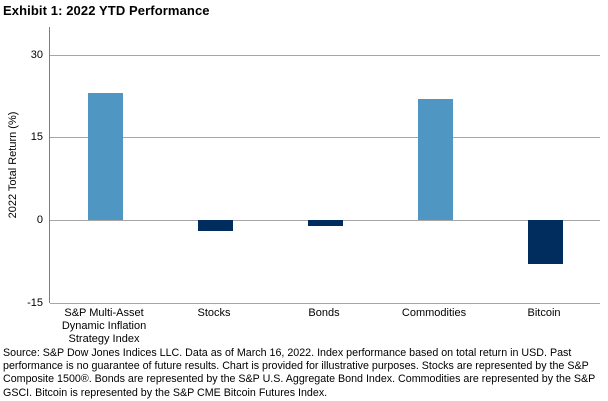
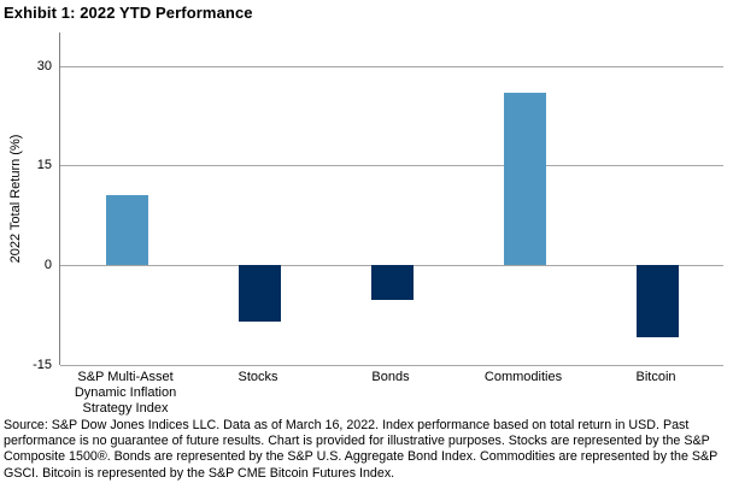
S&P Multi-Asset Dynamic Inflation Strategy Index: 23 -> 10
Stocks: -2 -> -8
Bonds: -1 -> -5
Commodities: 22 -> 26
Bitcoin: -8 -> -11
